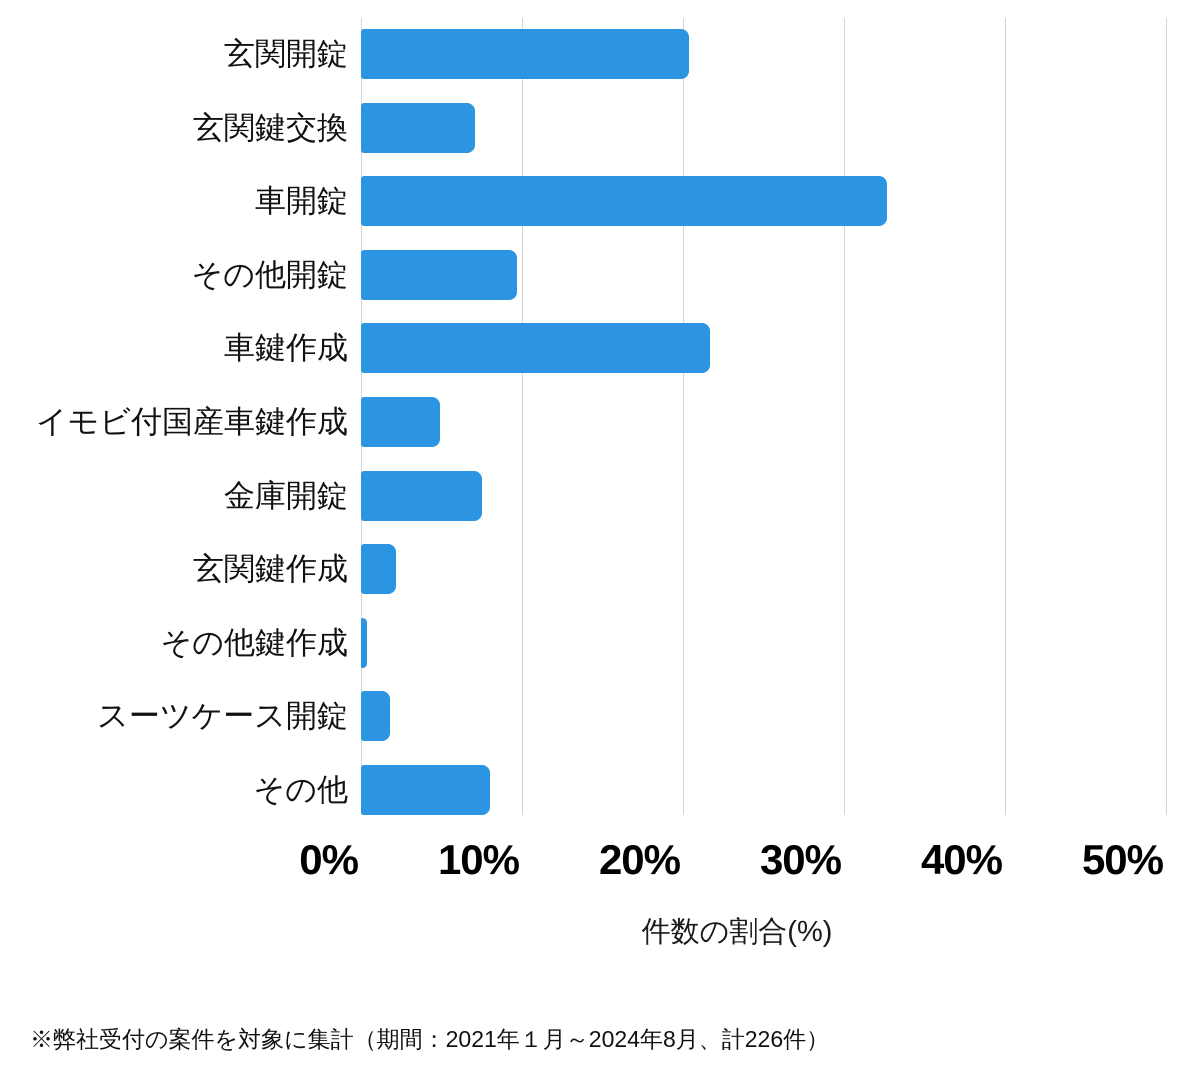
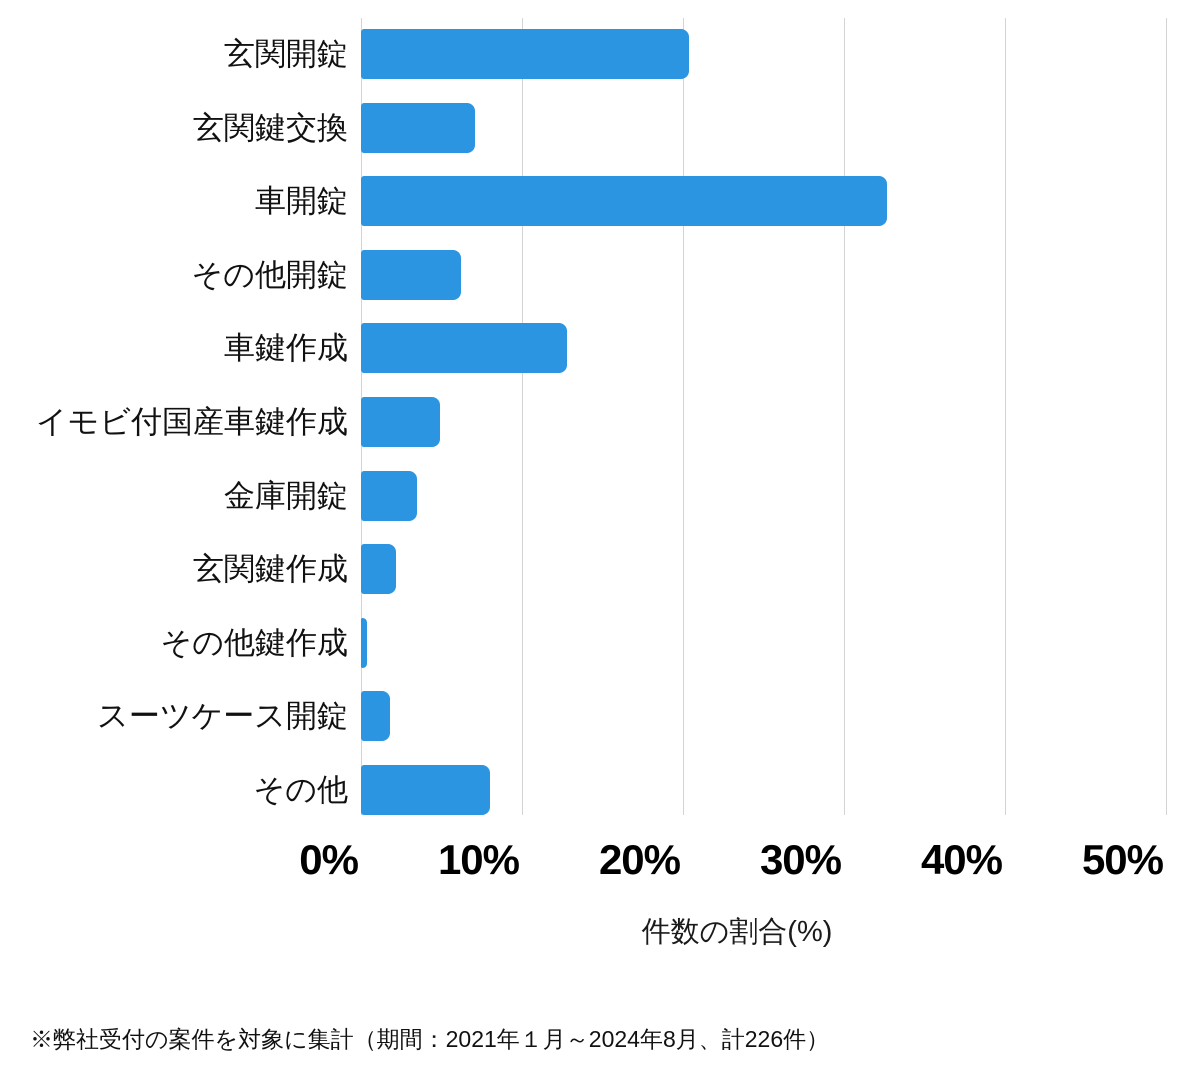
その他開錠: 9.7% -> 6.2%
車鍵作成: 21.7% -> 12.8%
金庫開錠: 7.5% -> 3.5%
